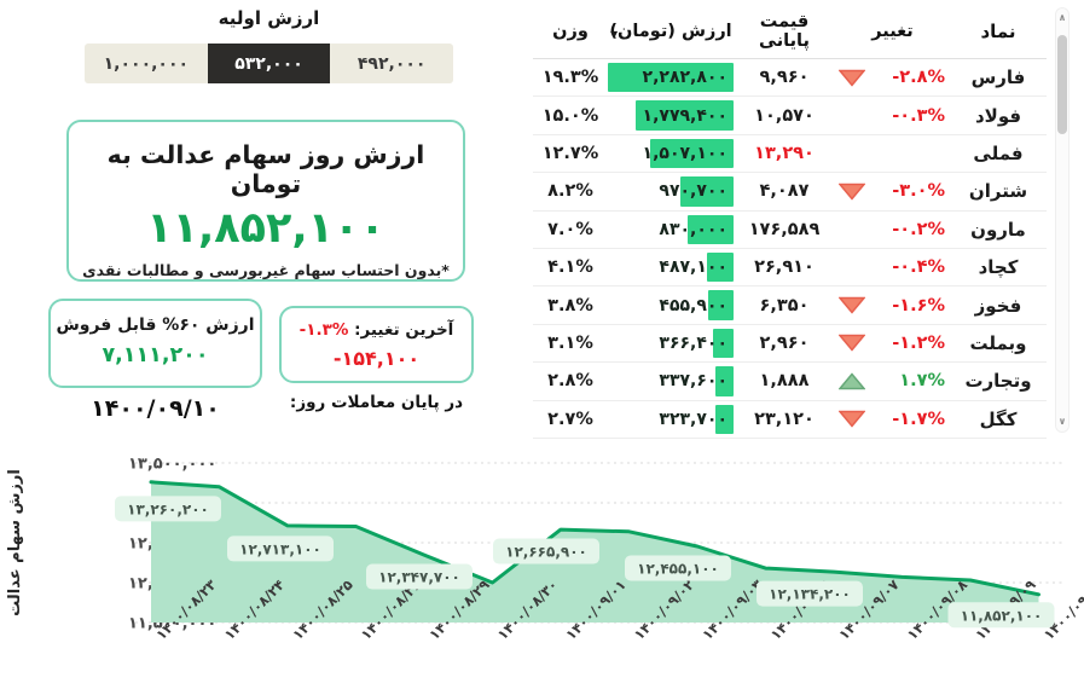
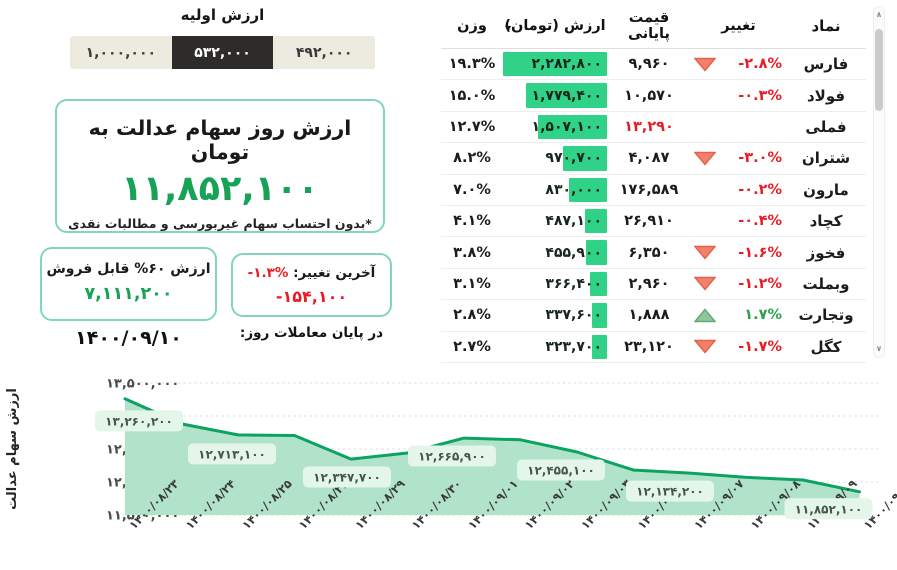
۱۴۰۰/۰۸/۲۴: 13200000 -> 12900000
۱۴۰۰/۰۸/۳۰: 12000000 -> 12400000
